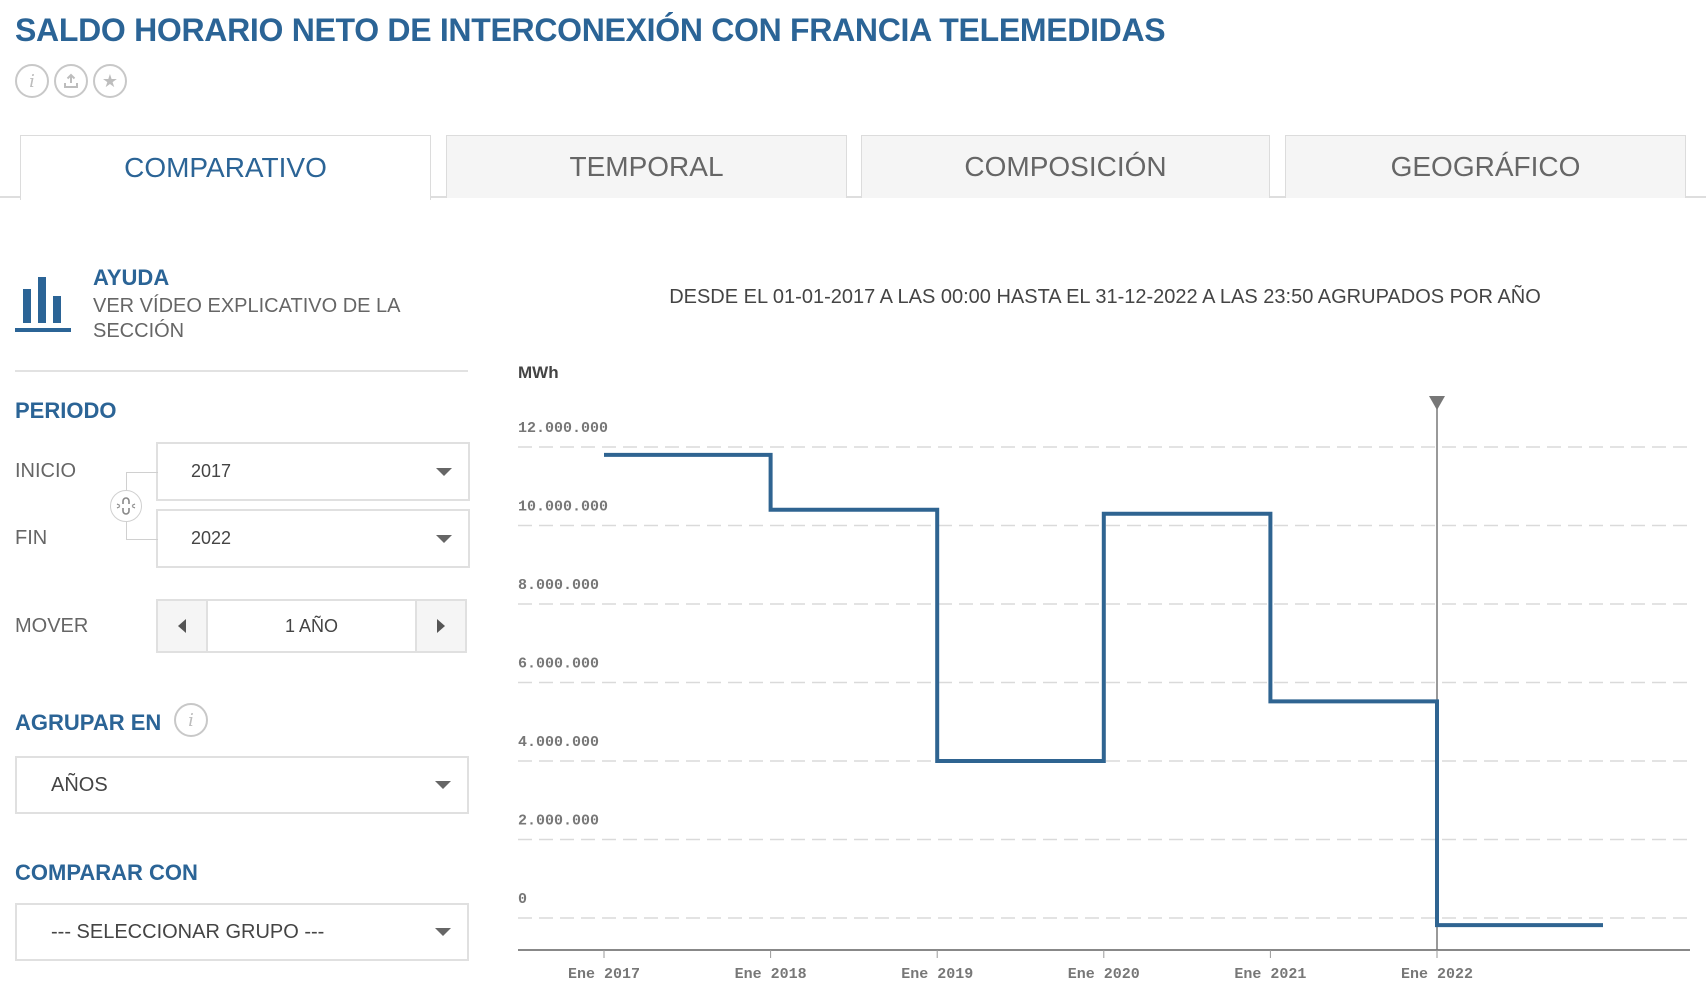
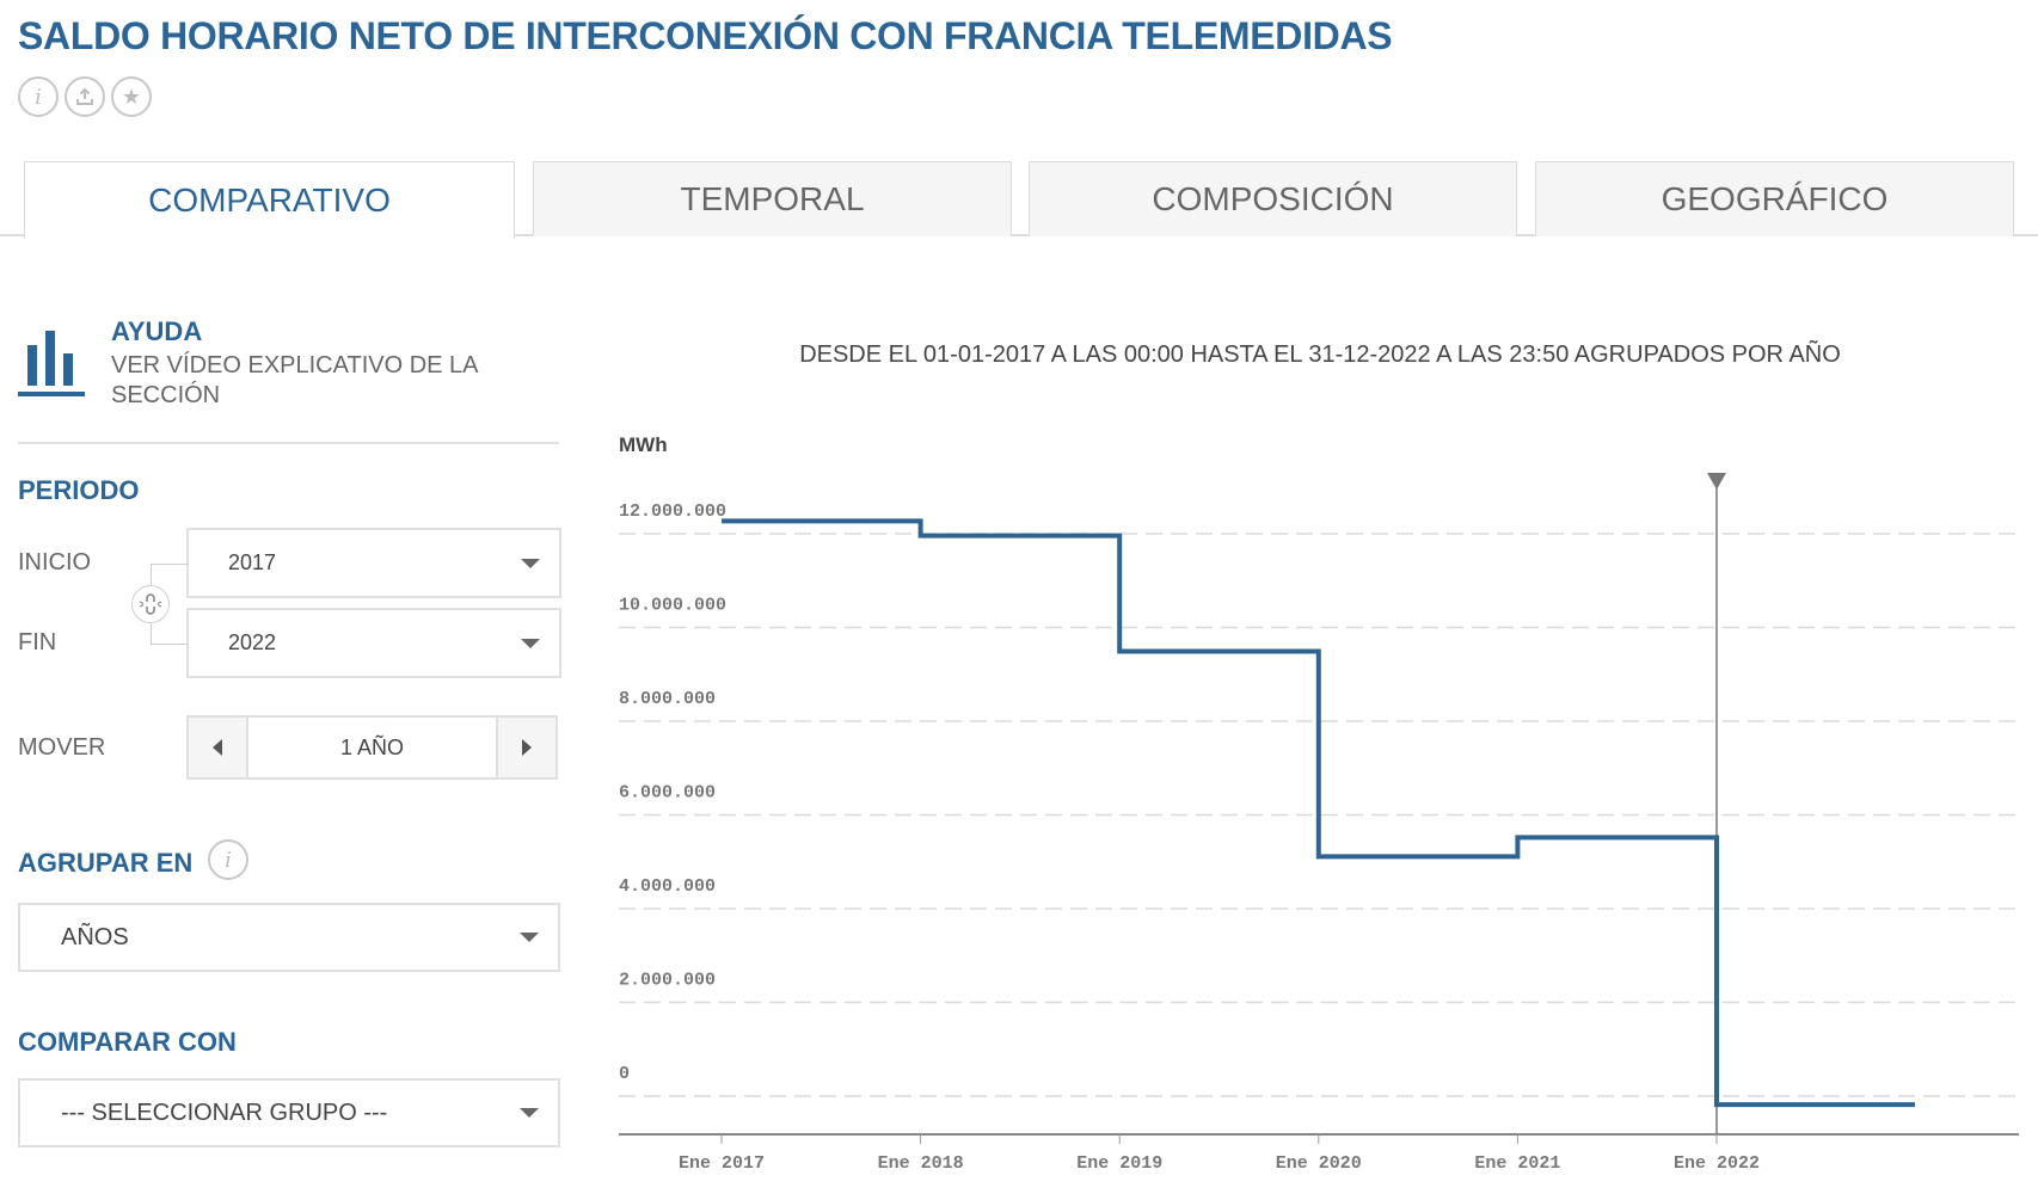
Ene 2017: 11800000 -> 12300000
Ene 2018: 10400000 -> 12000000
Ene 2019: 4000000 -> 9500000
Ene 2020: 10300000 -> 5100000
